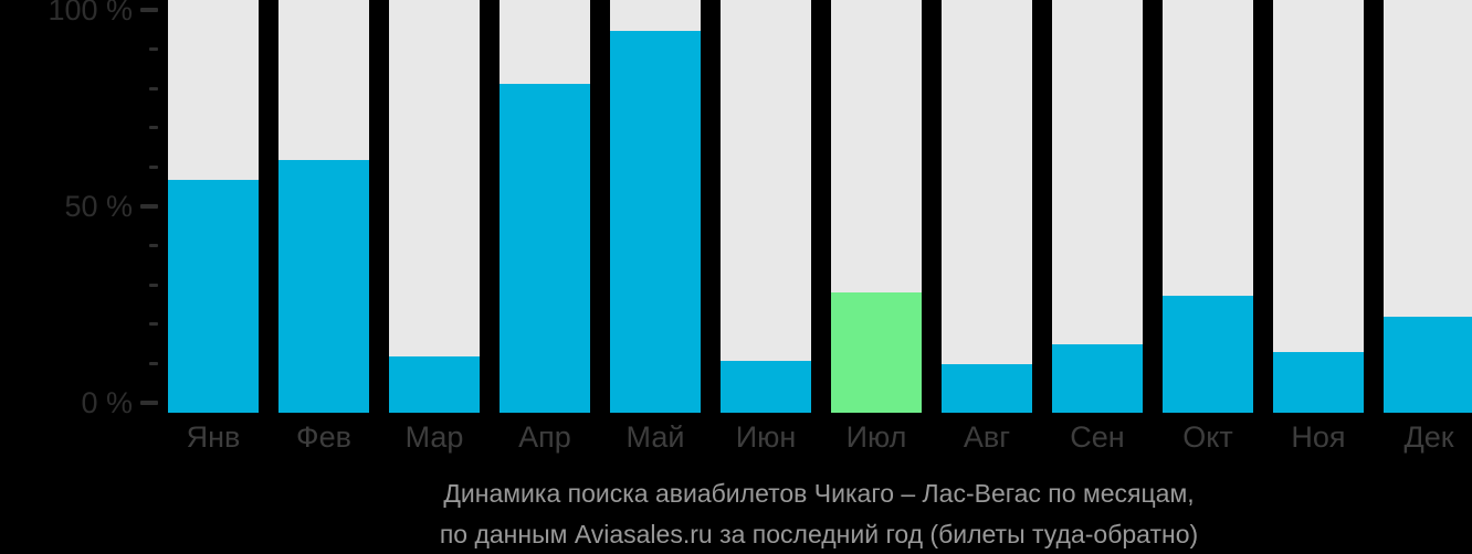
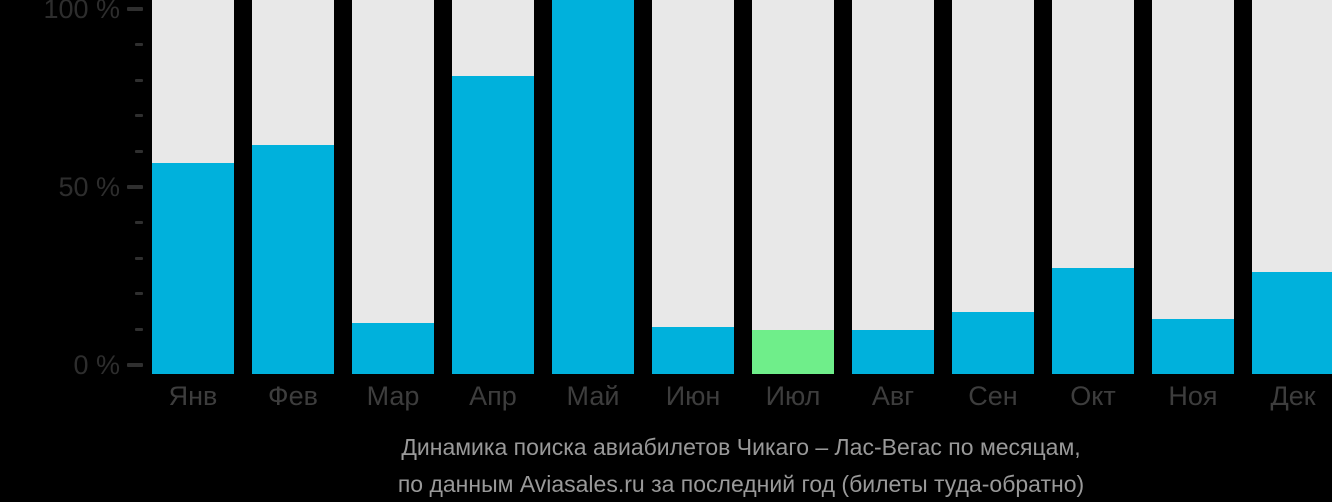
Май: 95% -> 100%
Июл: 30% -> 12%
Дек: 24% -> 28%
